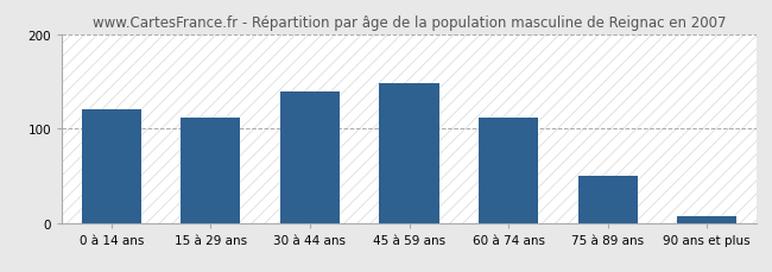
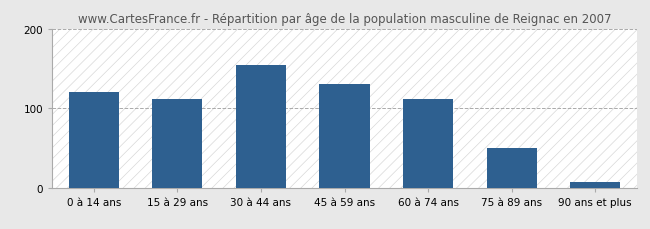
30 à 44 ans: 140 -> 154
45 à 59 ans: 148 -> 130
